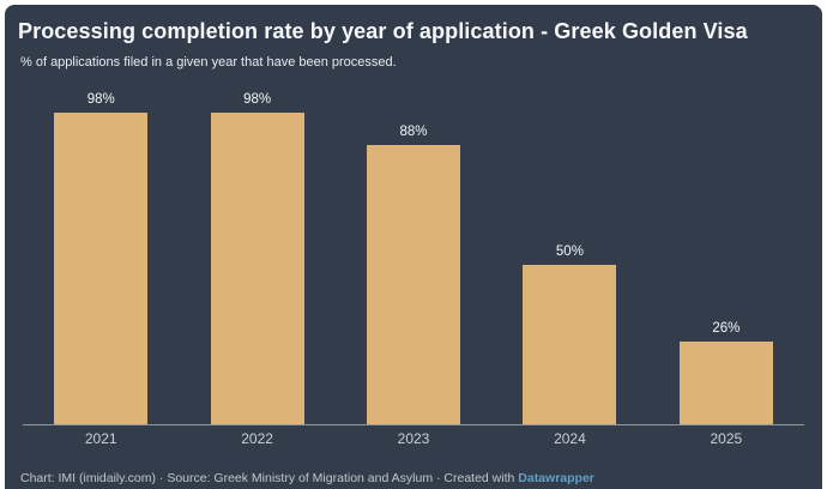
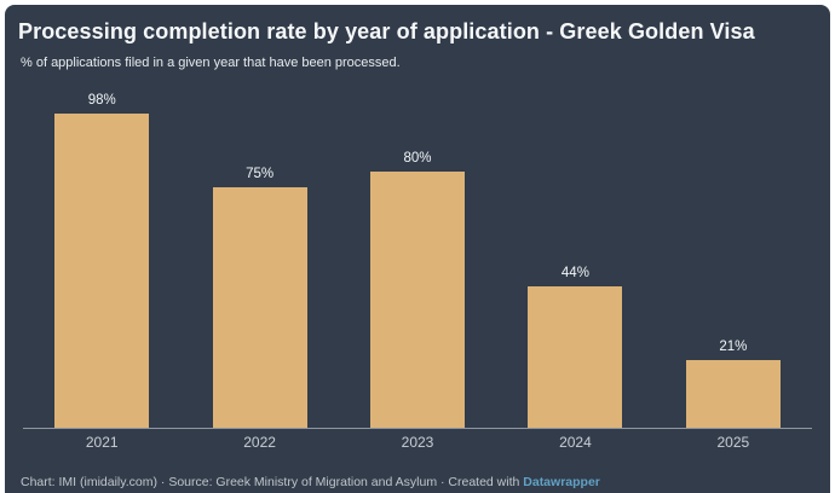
2022: 98% -> 75%
2023: 88% -> 80%
2024: 50% -> 44%
2025: 26% -> 21%
